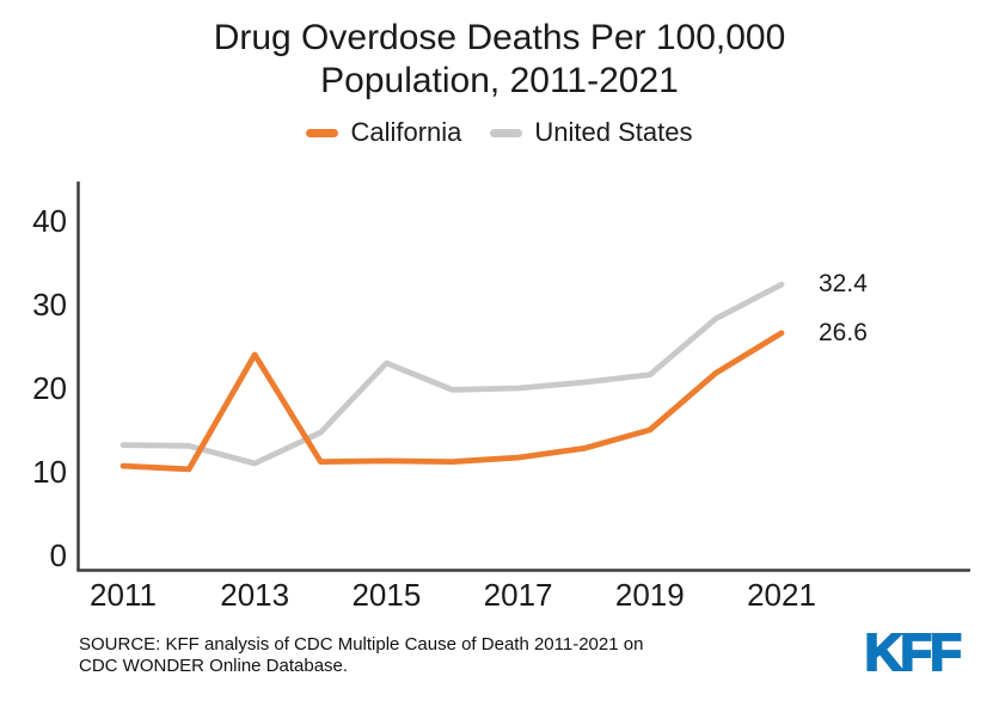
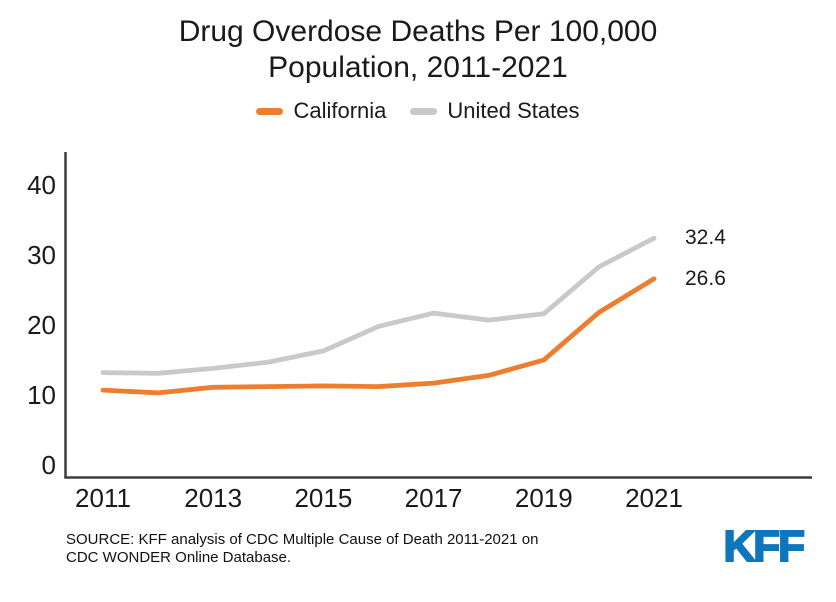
United States/2013: 11 -> 14
California/2013: 24 -> 11
United States/2015: 23 -> 16
United States/2017: 20 -> 22
